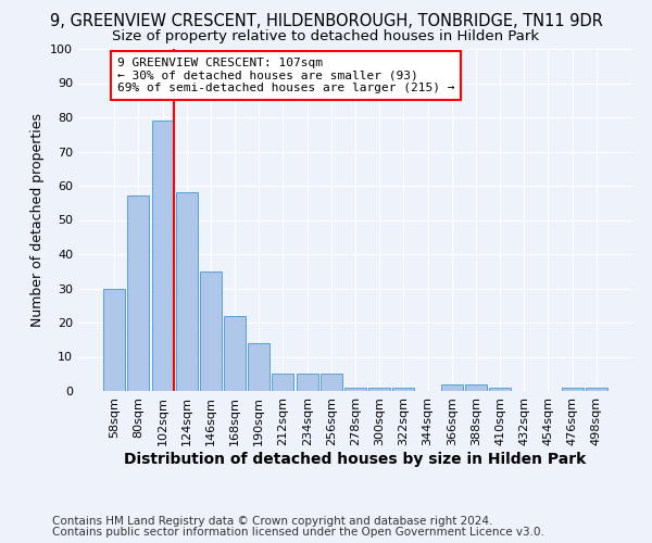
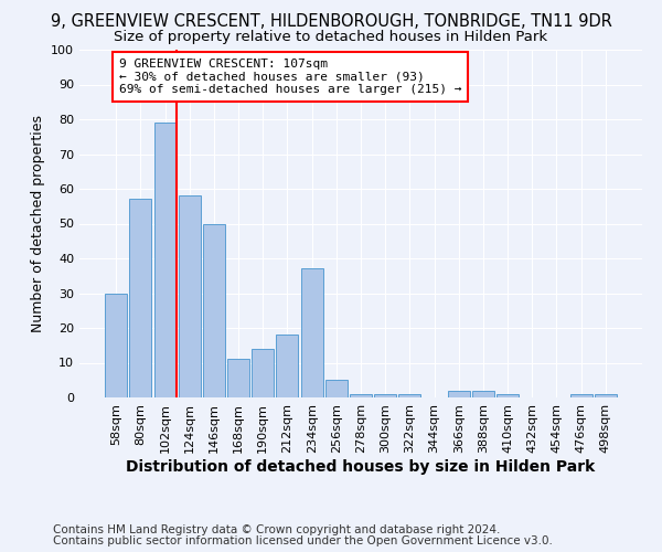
146sqm: 35 -> 50
168sqm: 22 -> 11
212sqm: 5 -> 18
234sqm: 5 -> 37
